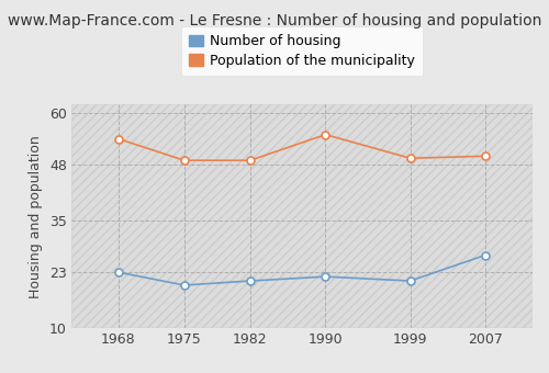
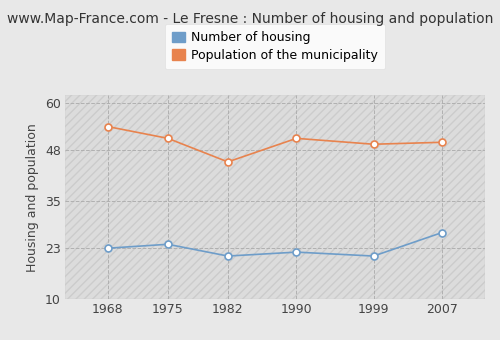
Number of housing/1975: 20 -> 24
Population of the municipality/1975: 49.0 -> 51.0
Population of the municipality/1982: 49.0 -> 45.0
Population of the municipality/1990: 55.0 -> 51.0
